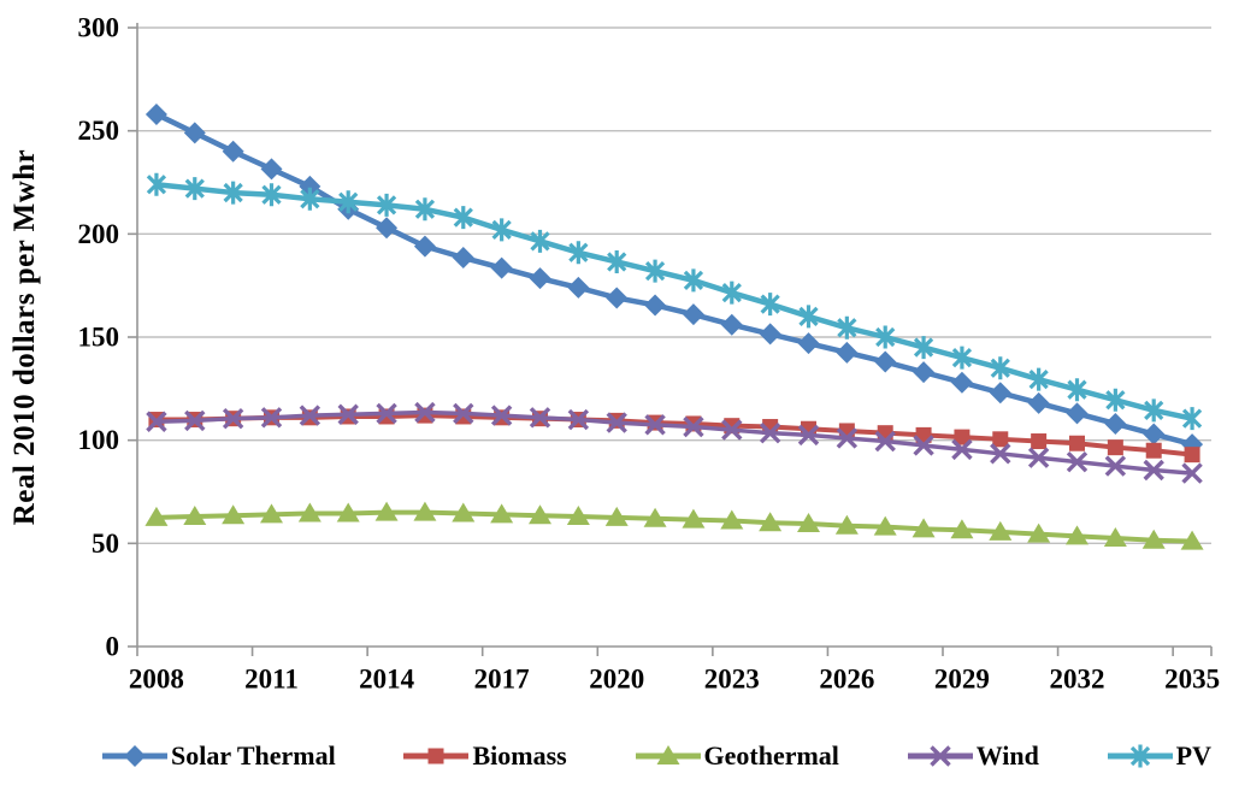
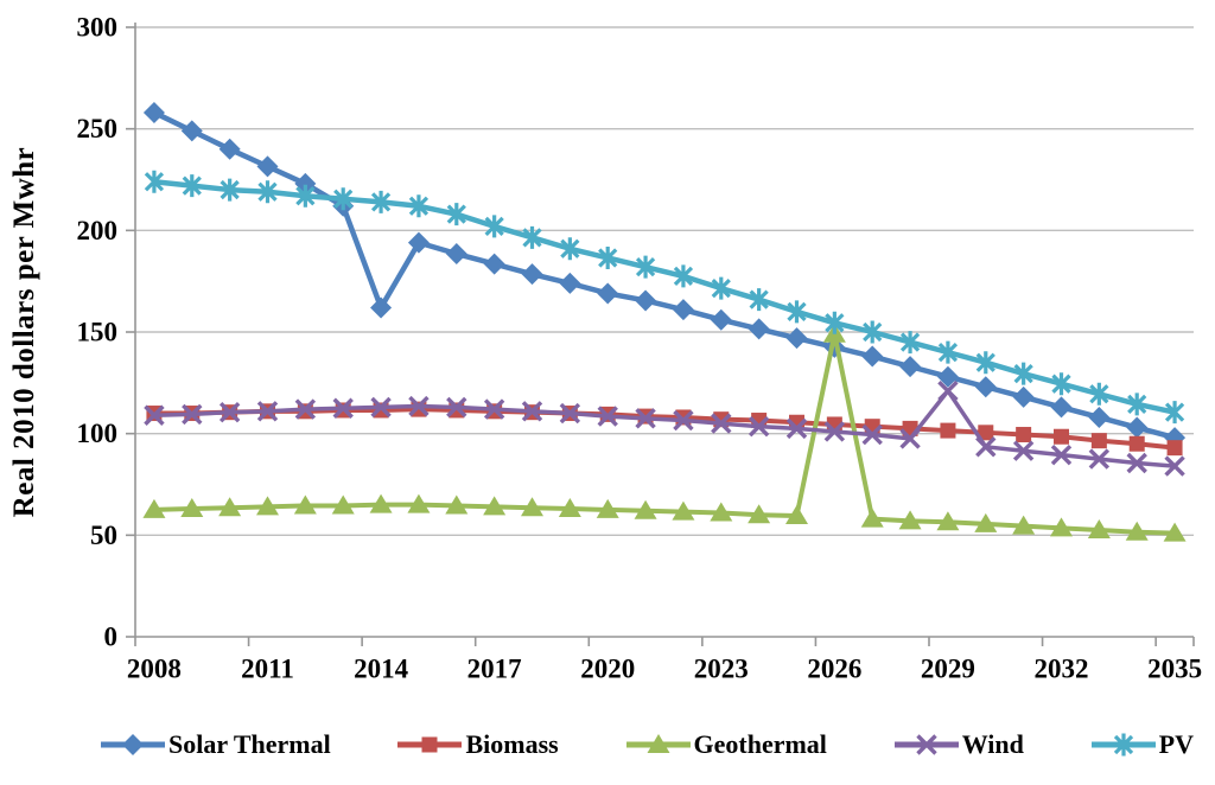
Solar Thermal/2014: 203 -> 162
Geothermal/2026: 58 -> 149
Wind/2029: 96 -> 121
